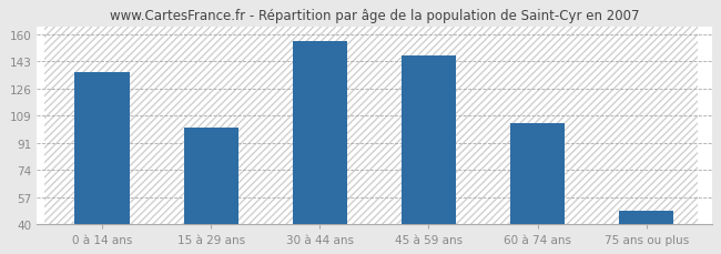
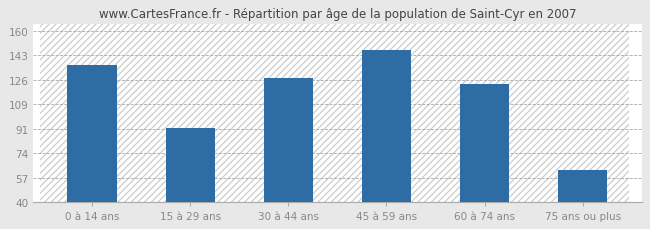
15 à 29 ans: 101 -> 92
30 à 44 ans: 156 -> 127
60 à 74 ans: 104 -> 123
75 ans ou plus: 48 -> 62
